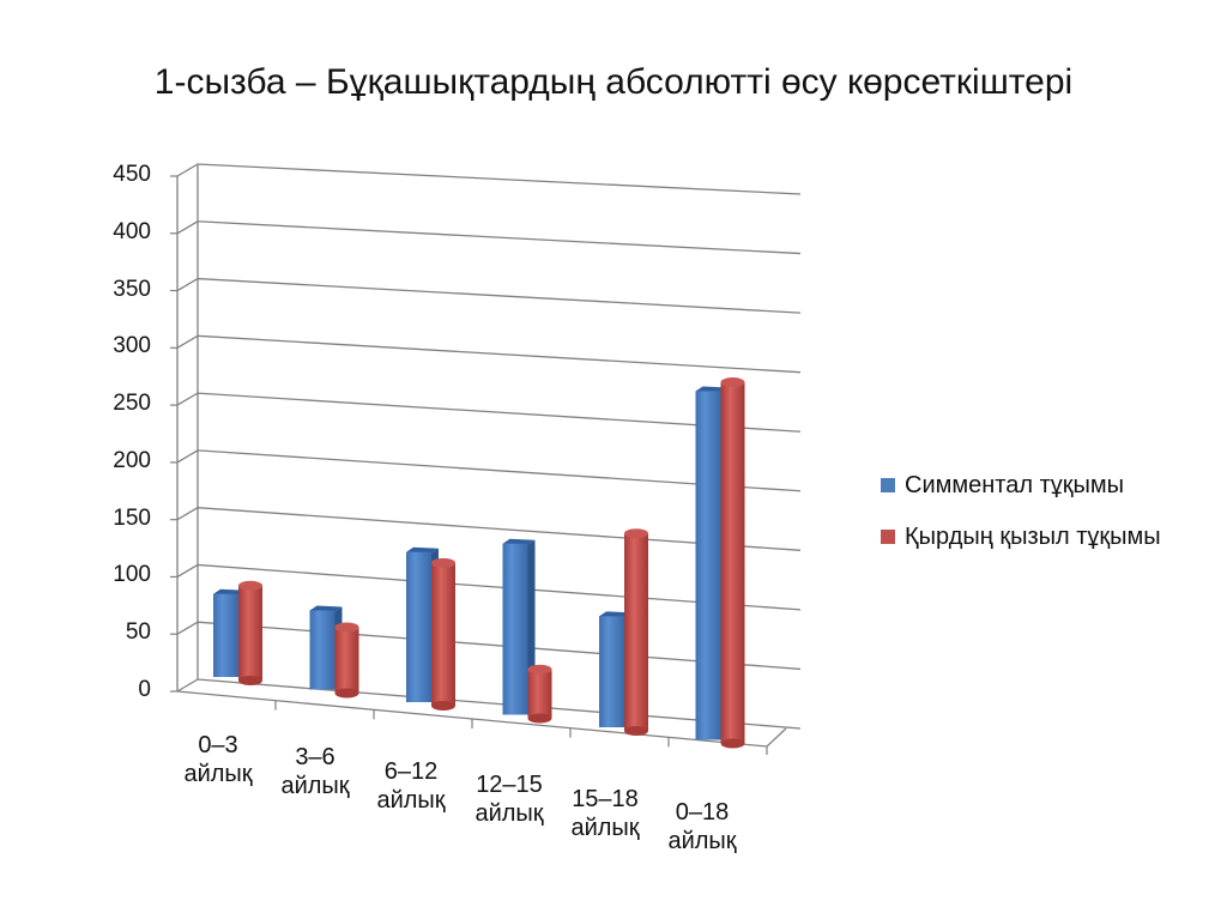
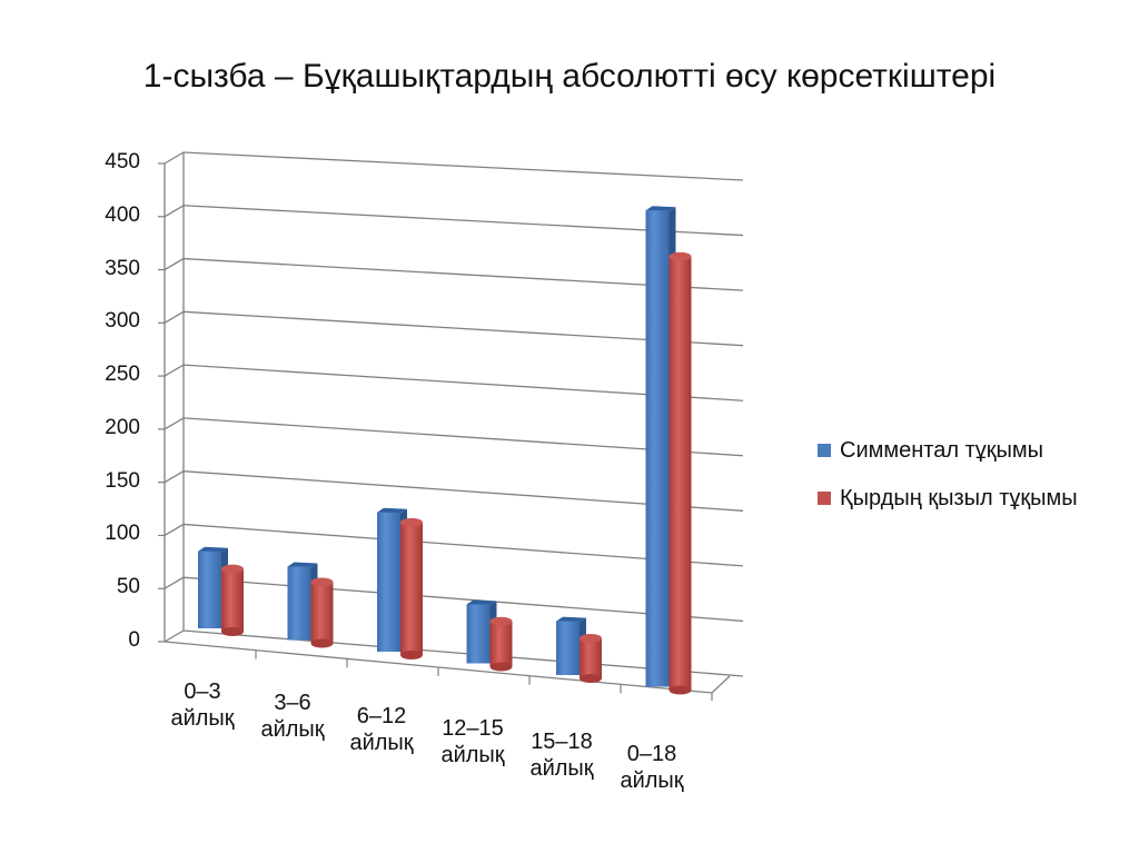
Қырдың қызыл тұқымы/0–3 айлық: 80 -> 60
Симментал тұқымы/12–15 айлық: 140 -> 50
Симментал тұқымы/15–18 айлық: 90 -> 50
Қырдың қызыл тұқымы/15–18 айлық: 160 -> 40
Симментал тұқымы/0–18 айлық: 280 -> 410
Қырдың қызыл тұқымы/0–18 айлық: 290 -> 380
